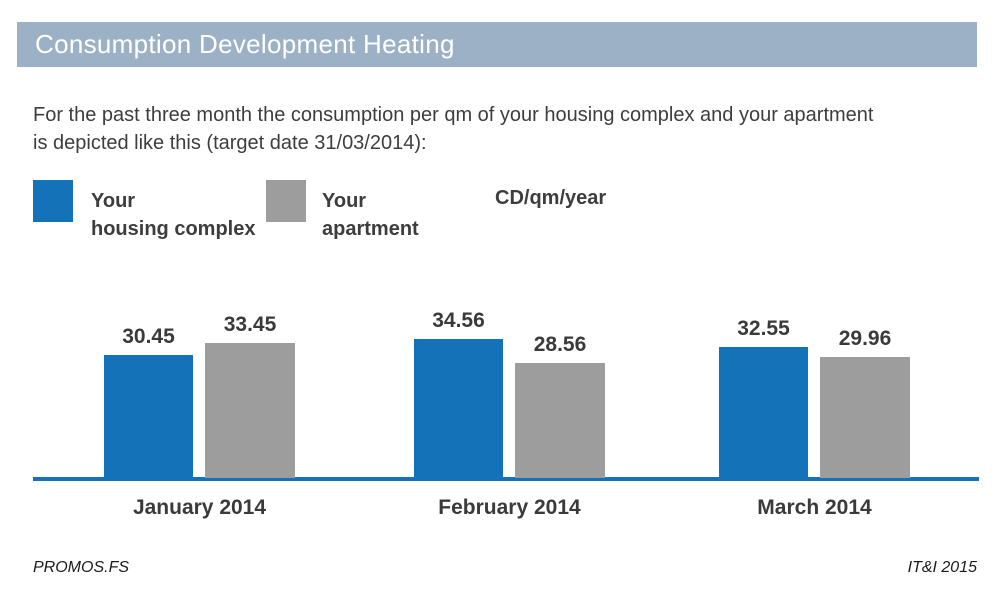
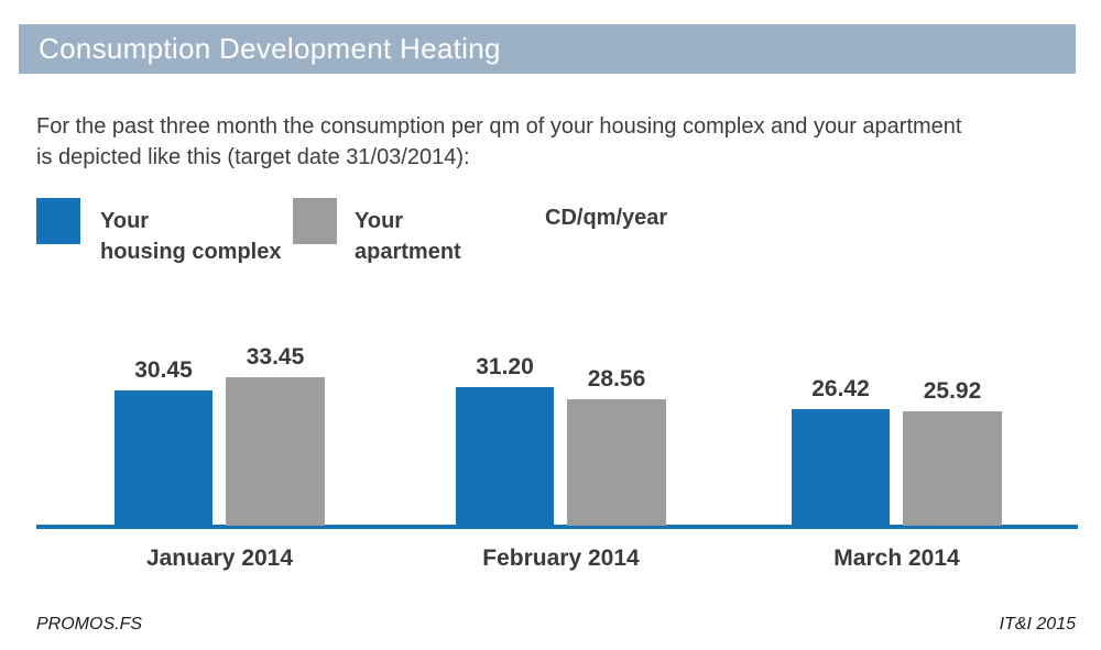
Your housing complex/February 2014: 34.56 -> 31.20
Your housing complex/March 2014: 32.55 -> 26.42
Your apartment/March 2014: 29.96 -> 25.92
